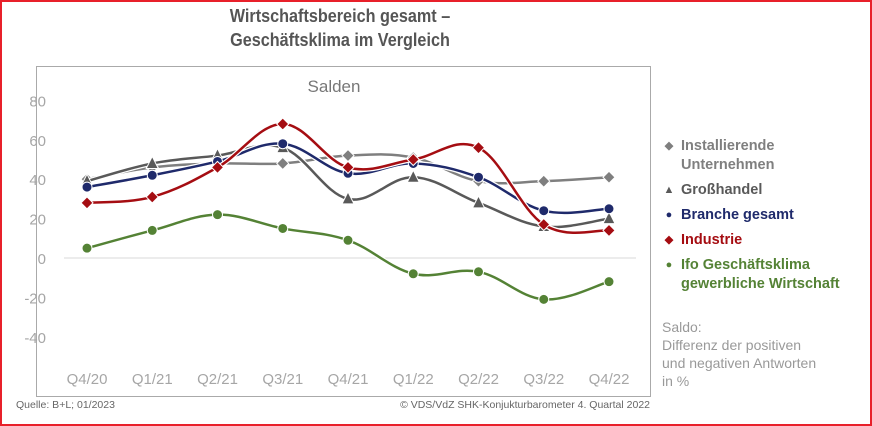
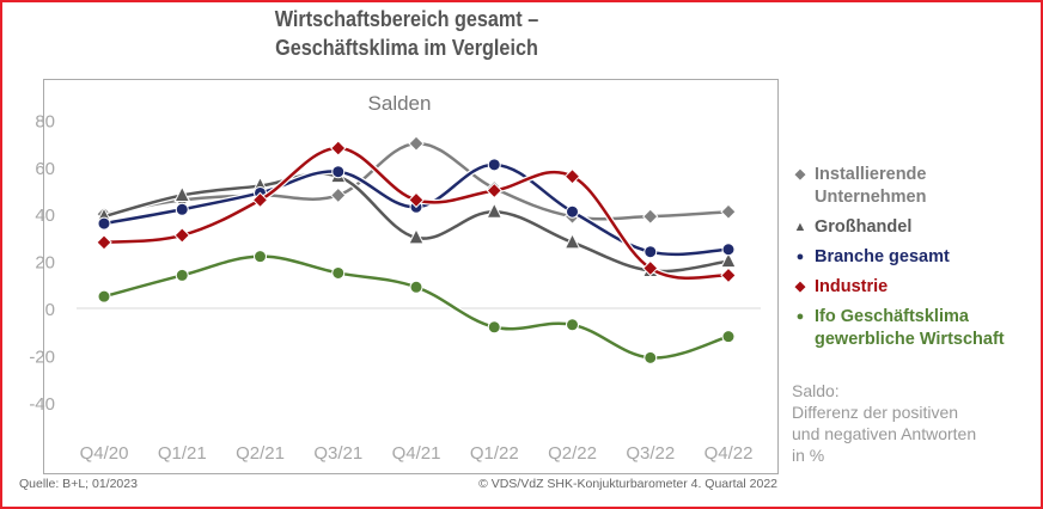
Installierende Unternehmen/Q4/21: 52 -> 70
Branche gesamt/Q1/22: 48 -> 61
